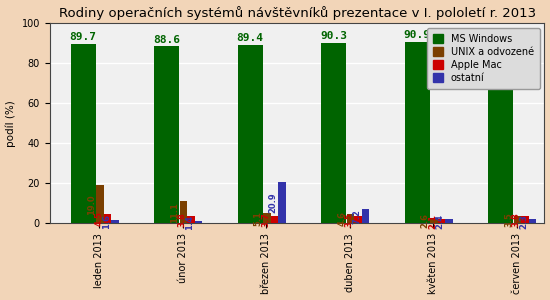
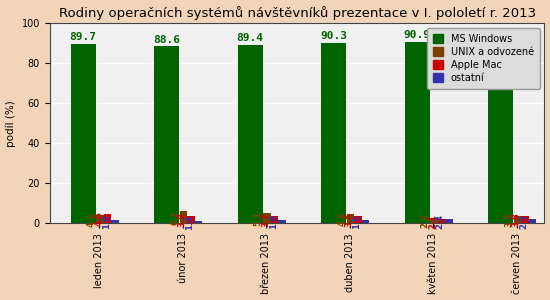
UNIX a odvozené/leden 2013: 19.0 -> 4.2
UNIX a odvozené/únor 2013: 11.1 -> 6.2
ostatní/březen 2013: 20.9 -> 1.8
ostatní/duben 2013: 7.2 -> 1.6
